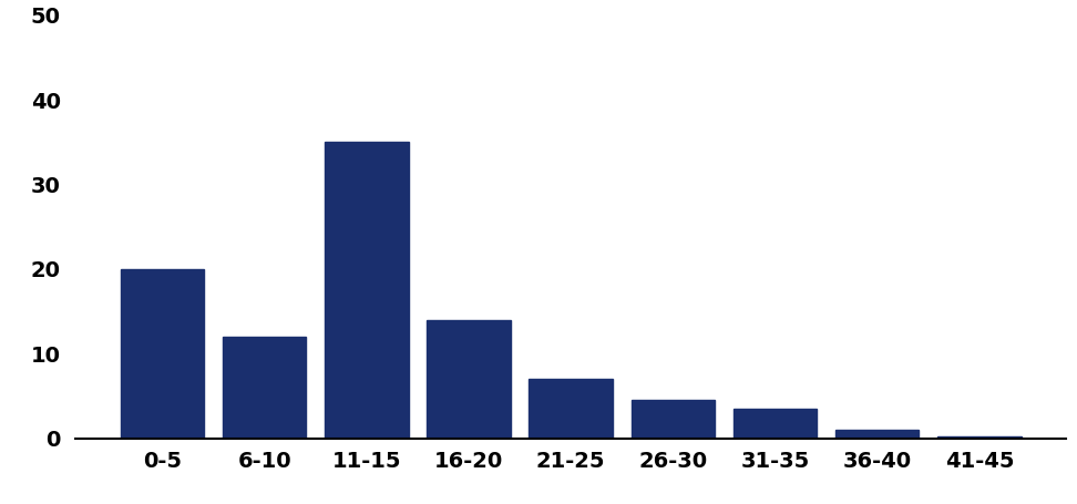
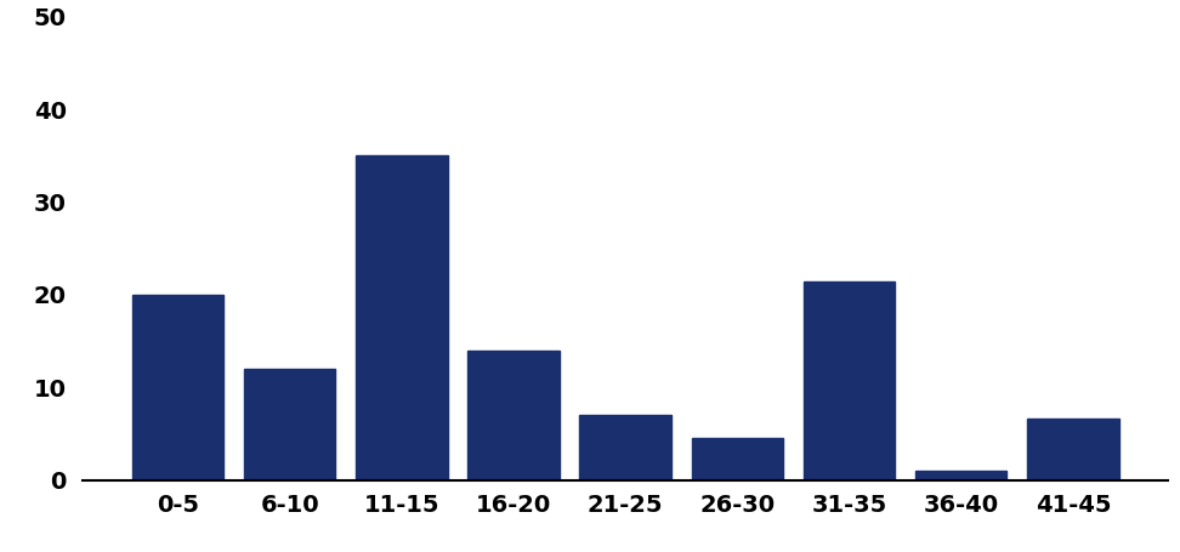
31-35: 3.5 -> 21.4
41-45: 0.3 -> 6.6
